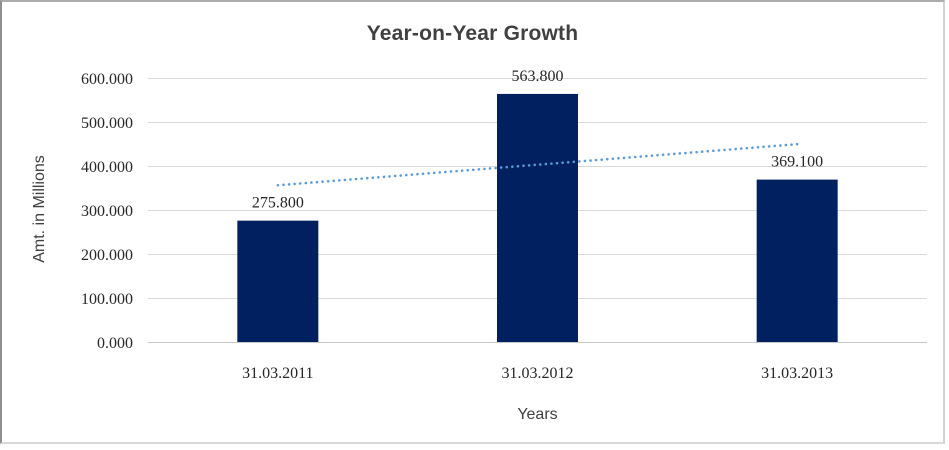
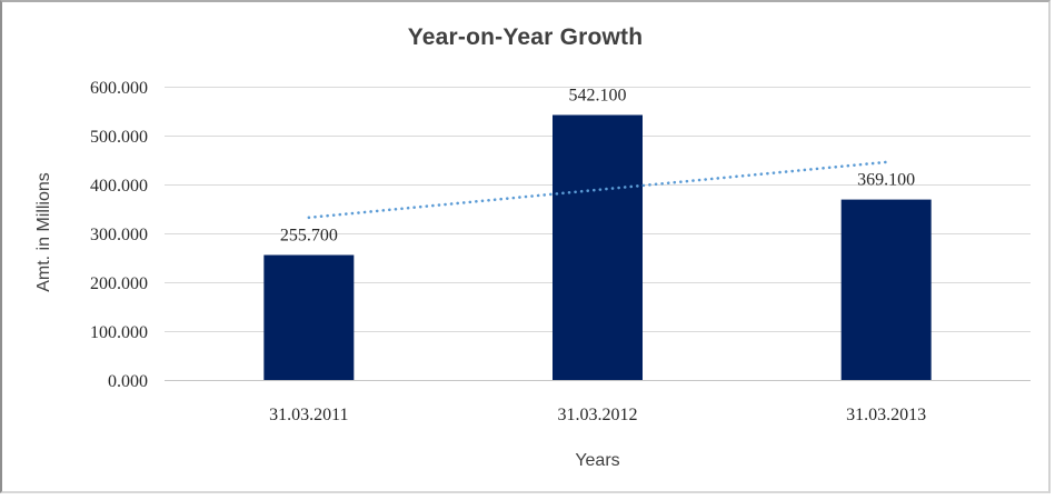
31.03.2011: 275.800 -> 255.700
31.03.2012: 563.800 -> 542.100
